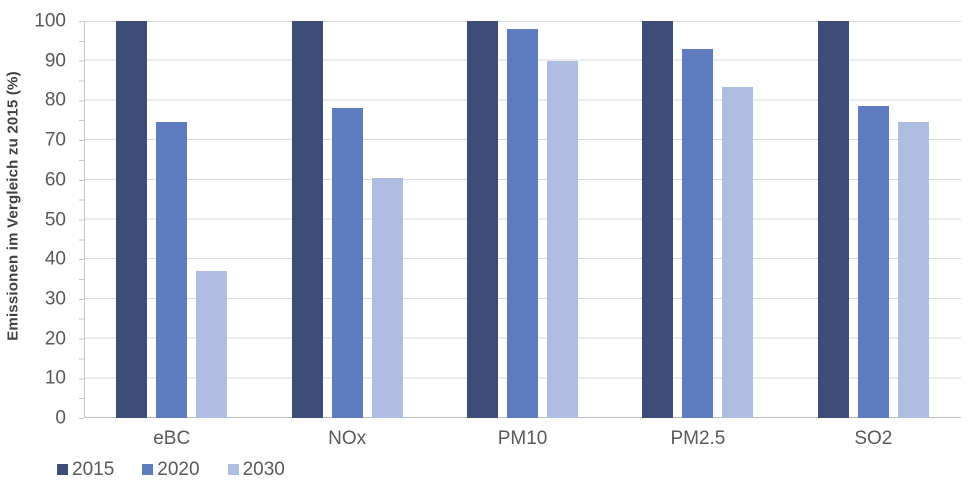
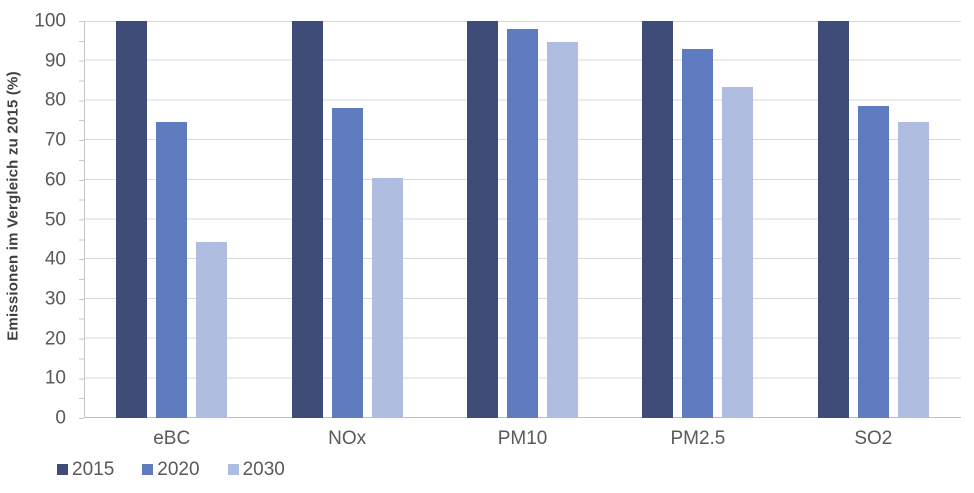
2030/eBC: 37 -> 44
2030/PM10: 90 -> 95
